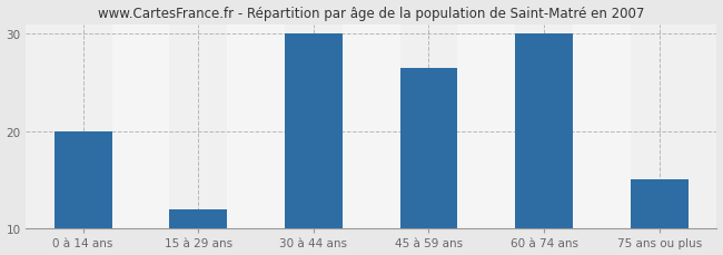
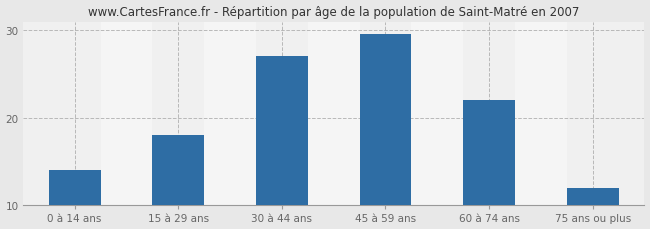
0 à 14 ans: 20.0 -> 14.0
15 à 29 ans: 12.0 -> 18.0
30 à 44 ans: 30.0 -> 27.0
45 à 59 ans: 26.5 -> 29.6
60 à 74 ans: 30.0 -> 22.0
75 ans ou plus: 15.0 -> 12.0
